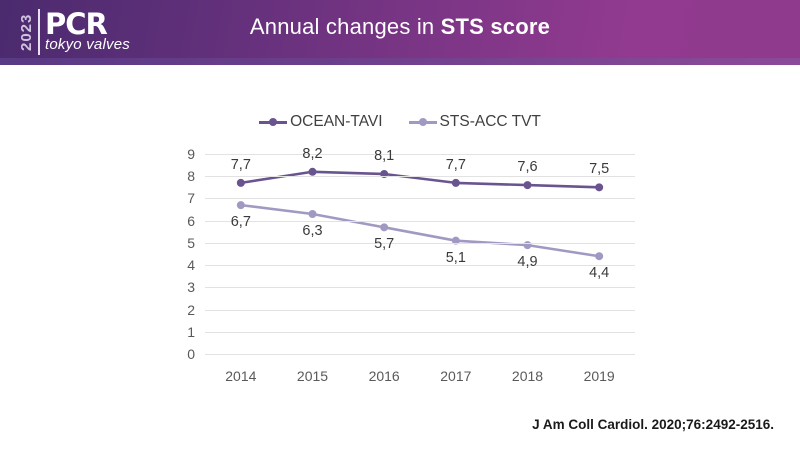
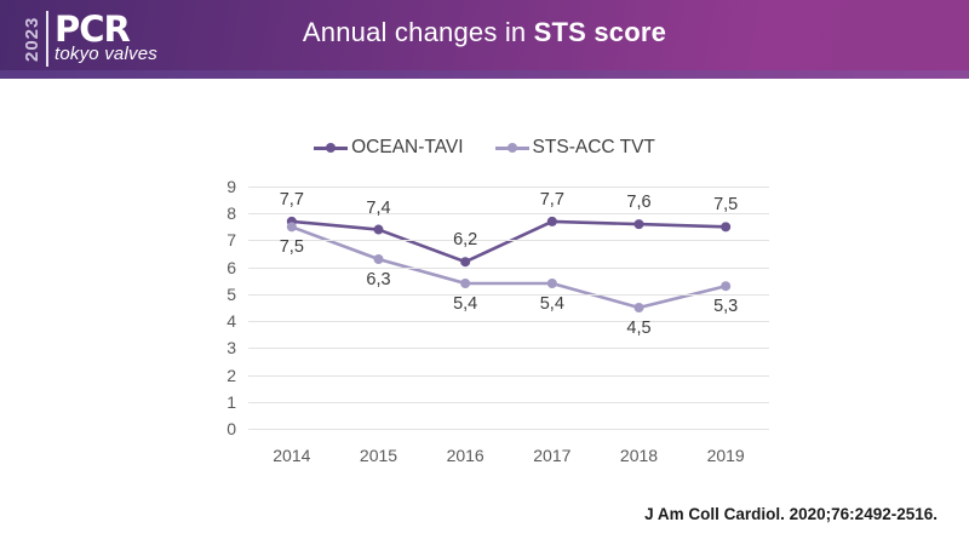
STS-ACC TVT/2014: 6,7 -> 7,5
OCEAN-TAVI/2015: 8,2 -> 7,4
OCEAN-TAVI/2016: 8,1 -> 6,2
STS-ACC TVT/2016: 5,7 -> 5,4
STS-ACC TVT/2017: 5,1 -> 5,4
STS-ACC TVT/2018: 4,9 -> 4,5
STS-ACC TVT/2019: 4,4 -> 5,3
